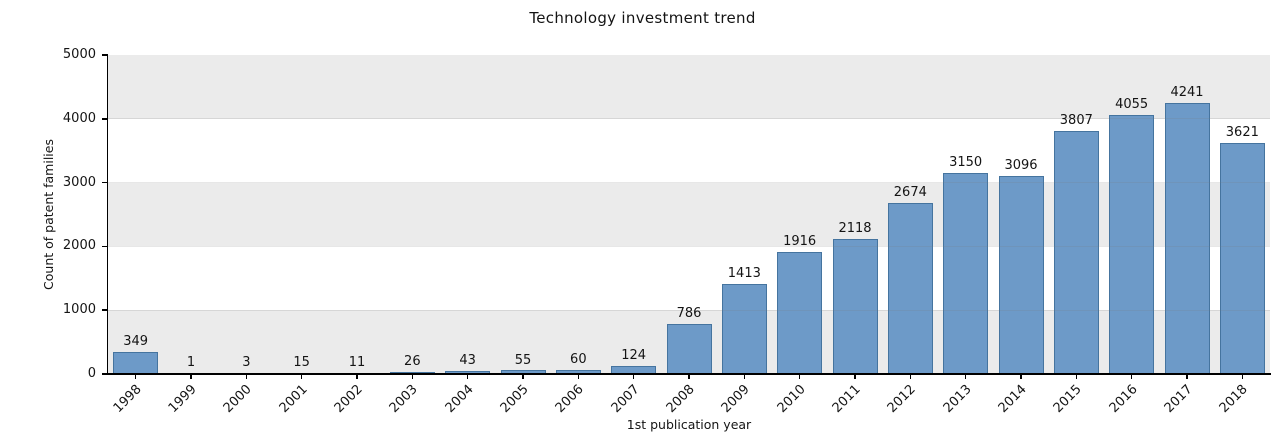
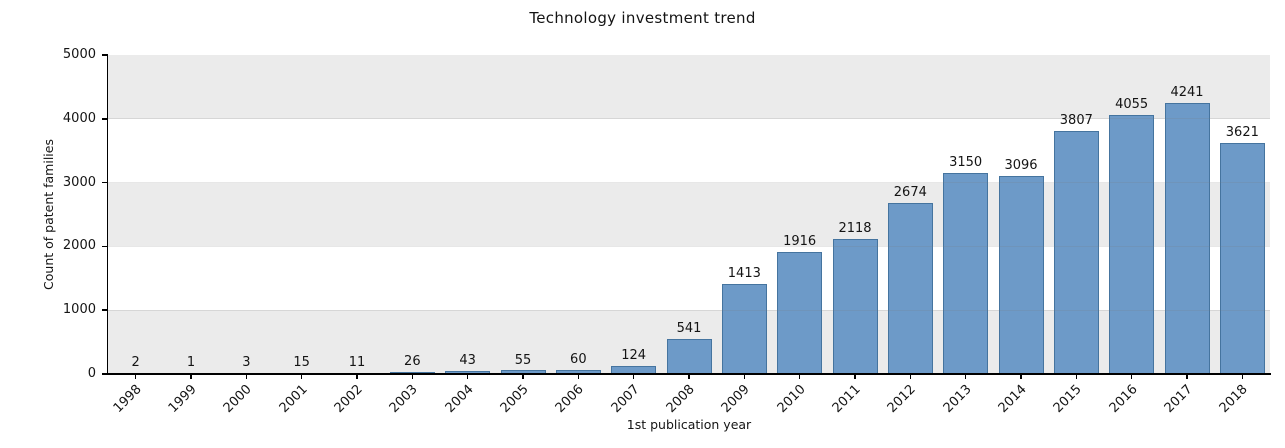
1998: 349 -> 2
2008: 786 -> 541
